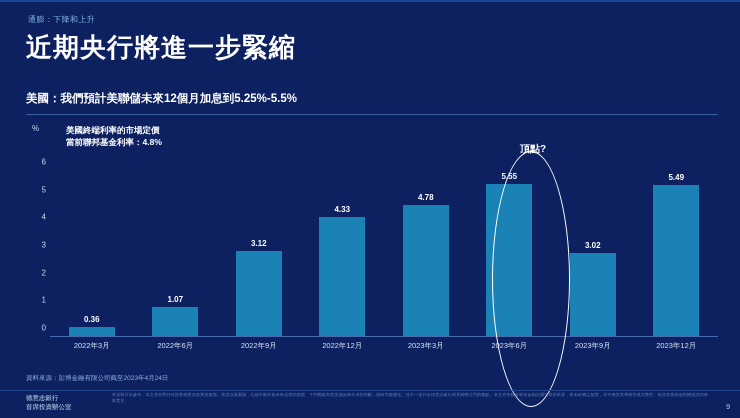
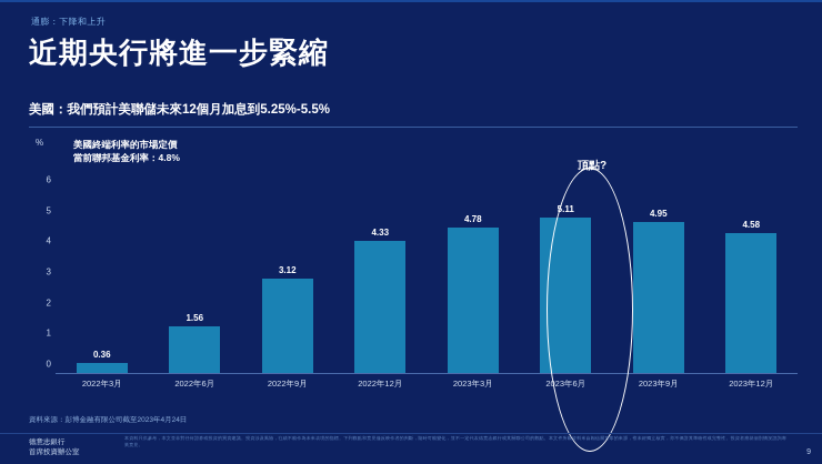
2022年6月: 1.07 -> 1.56
2023年6月: 5.55 -> 5.11
2023年9月: 3.02 -> 4.95
2023年12月: 5.49 -> 4.58
